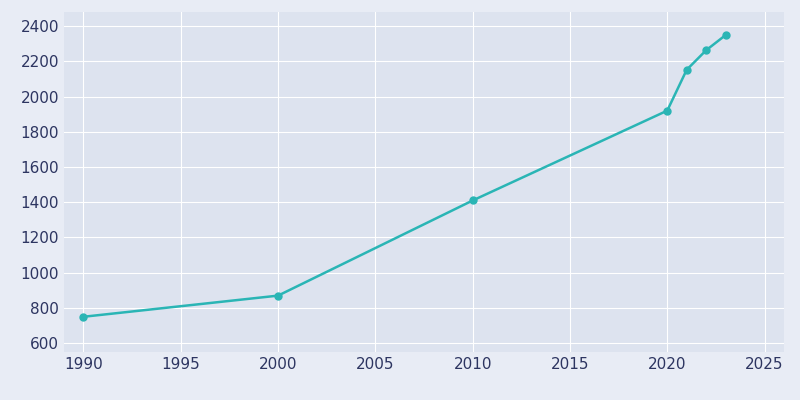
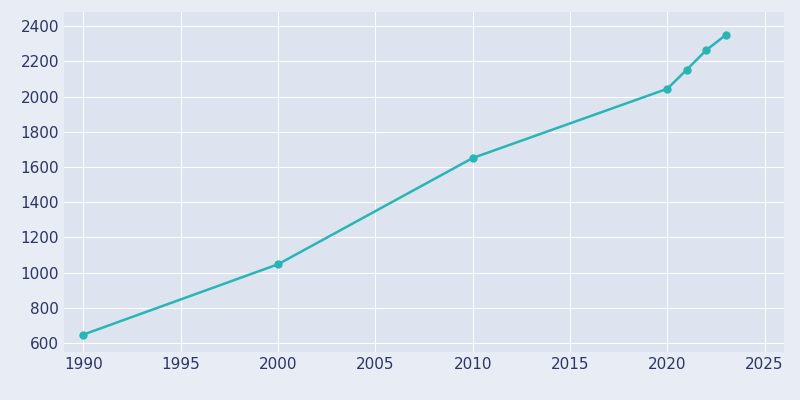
1990: 750 -> 650
2000: 870 -> 1050
2010: 1410 -> 1650
2020: 1920 -> 2040
